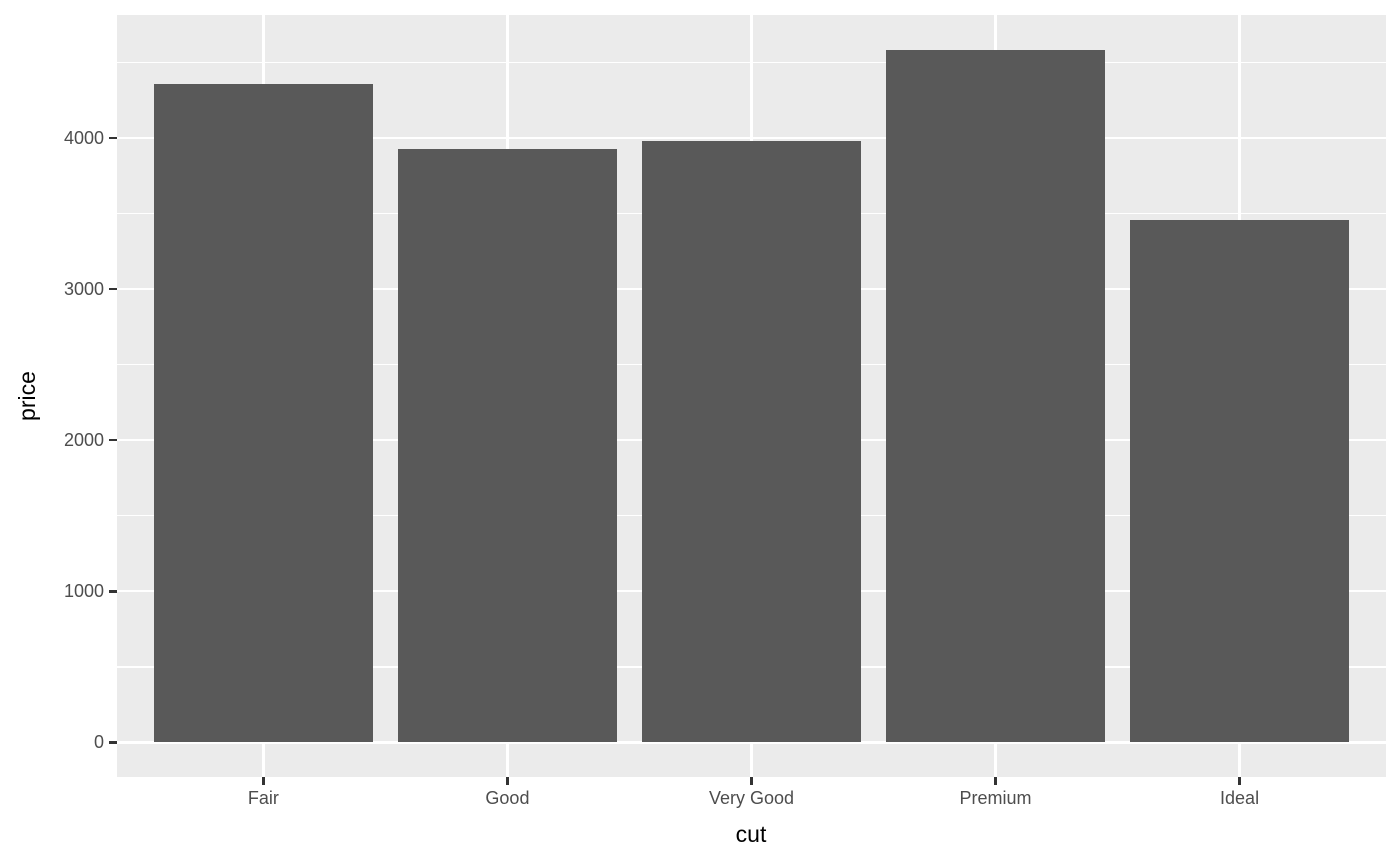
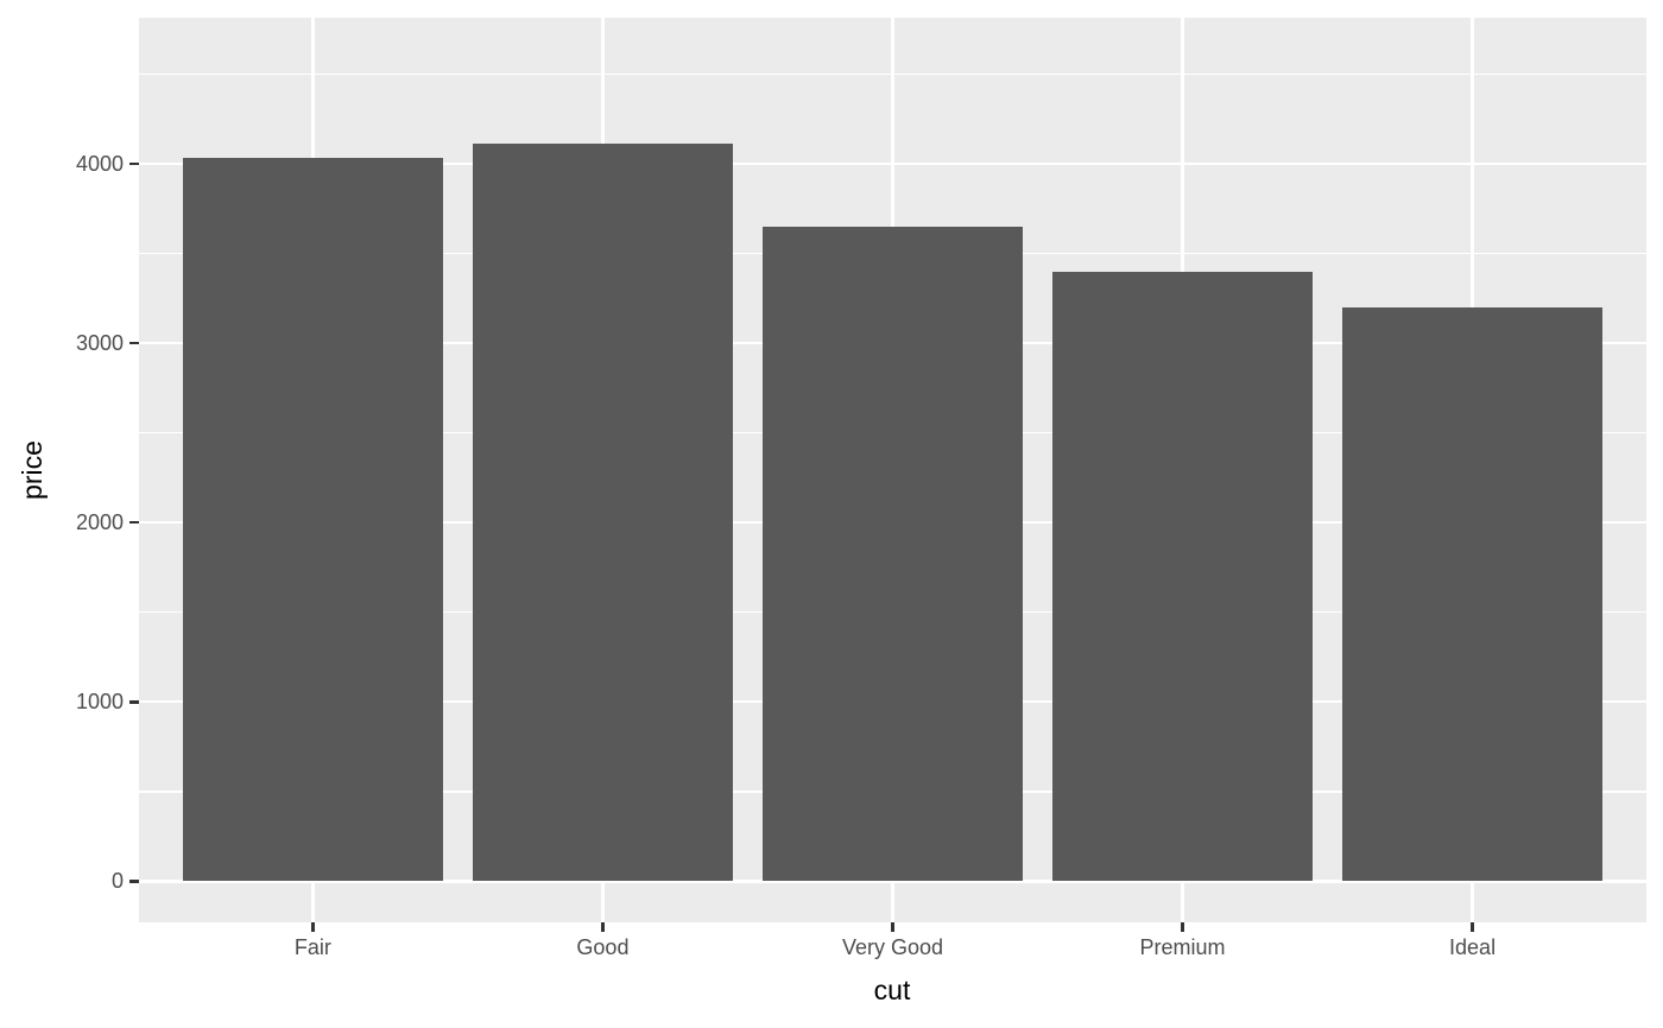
Fair: 4360 -> 4030
Good: 3930 -> 4110
Very Good: 3980 -> 3650
Premium: 4580 -> 3400
Ideal: 3460 -> 3200
